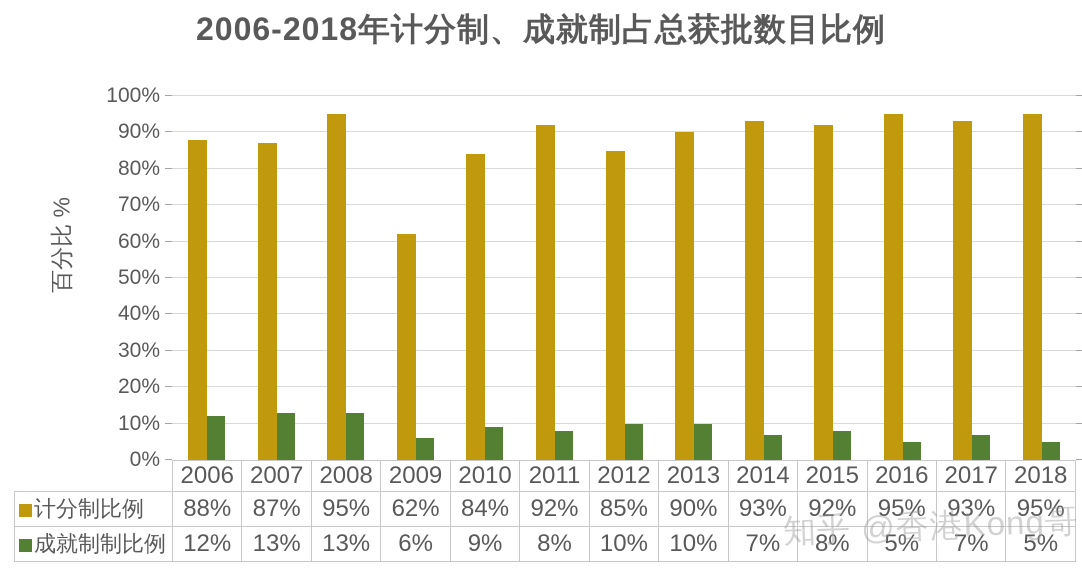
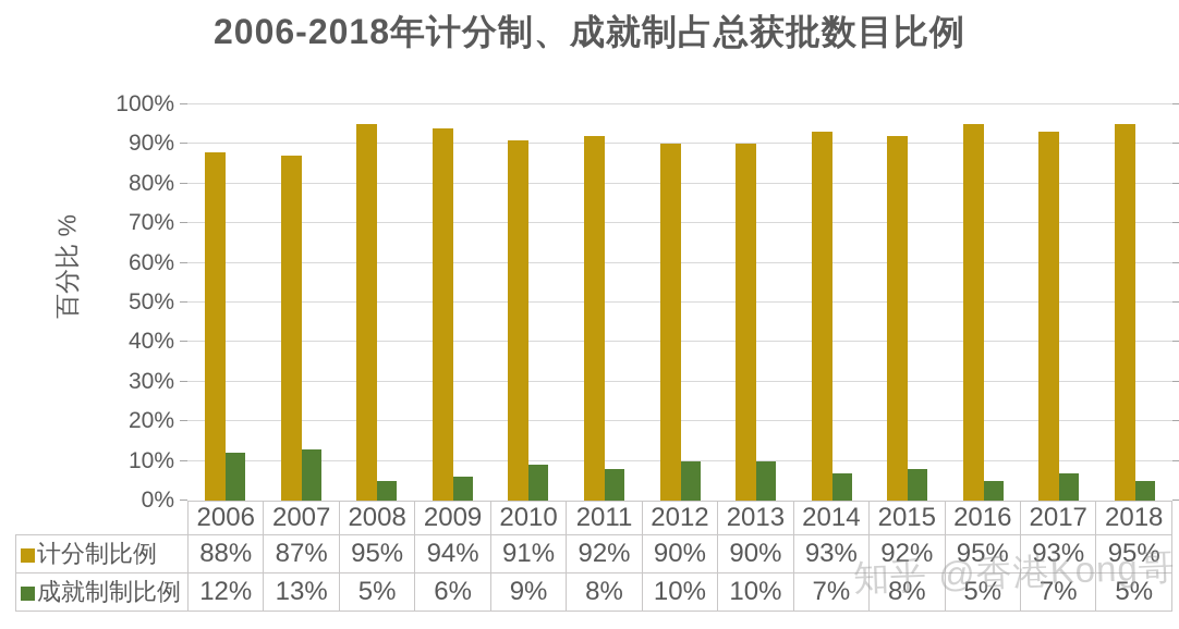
成就制制比例/2008: 13% -> 5%
计分制比例/2009: 62% -> 94%
计分制比例/2010: 84% -> 91%
计分制比例/2012: 85% -> 90%
